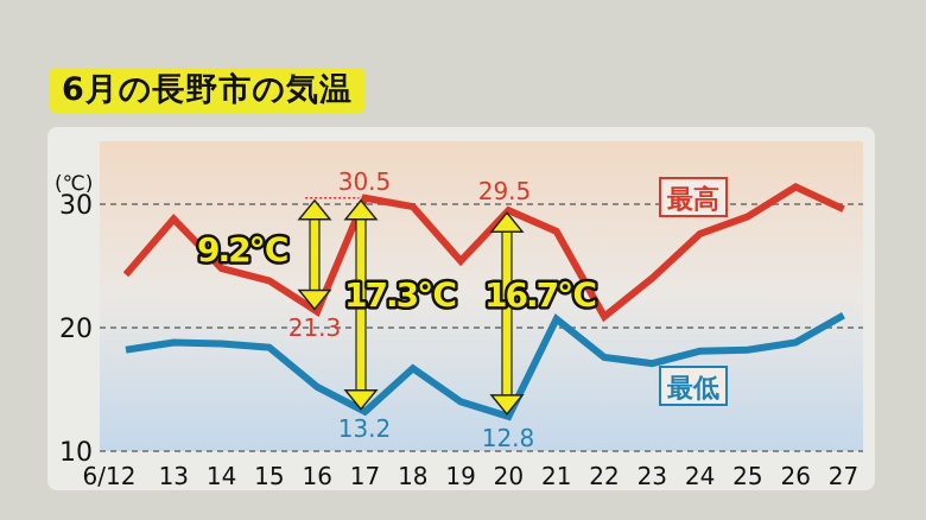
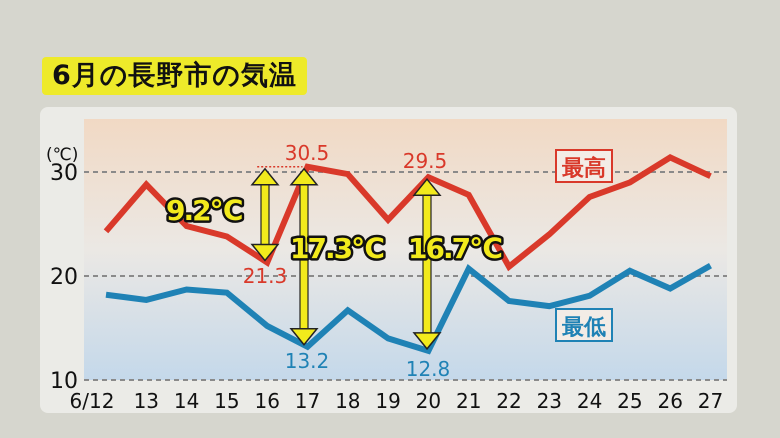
最低/13: 18.8 -> 17.7
最低/25: 18.2 -> 20.5
